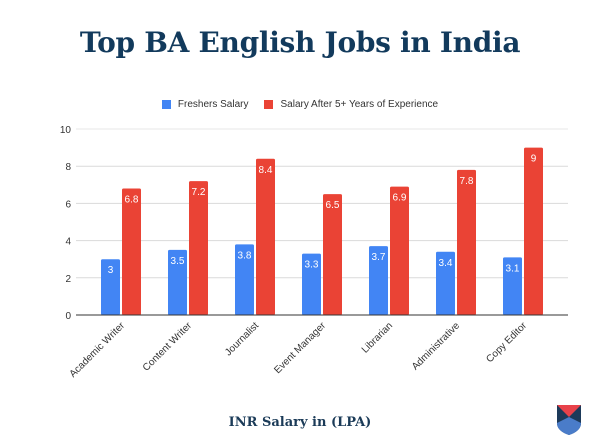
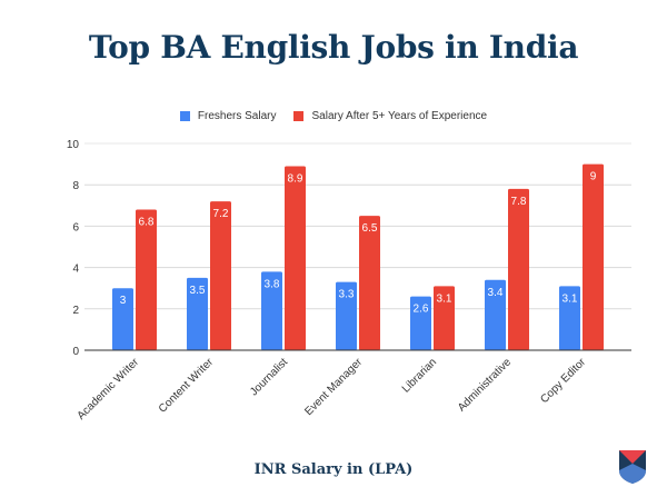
Salary After 5+ Years of Experience/Journalist: 8.4 -> 8.9
Freshers Salary/Librarian: 3.7 -> 2.6
Salary After 5+ Years of Experience/Librarian: 6.9 -> 3.1
